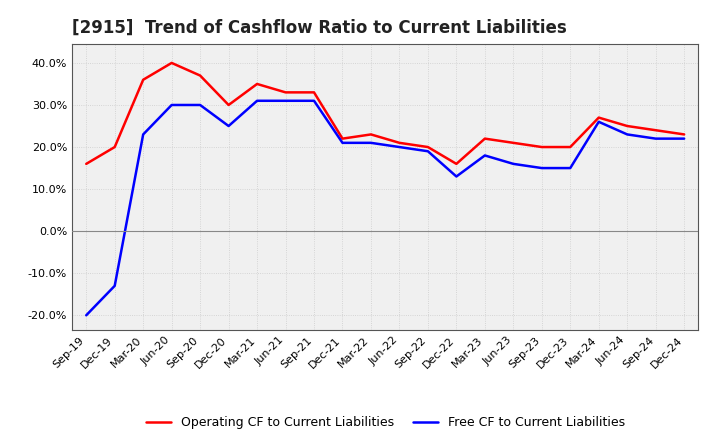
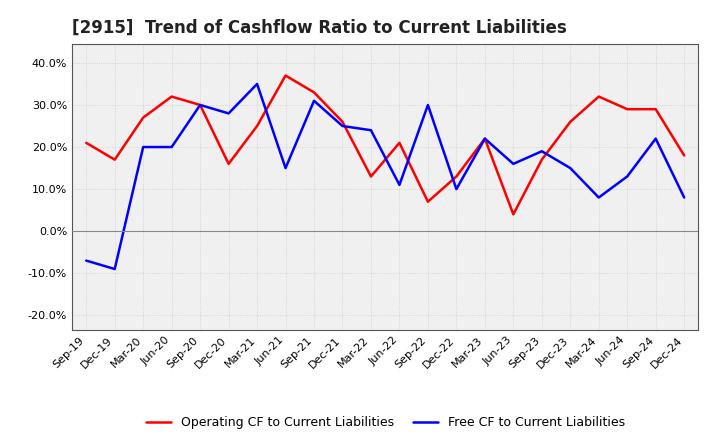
Operating CF to Current Liabilities/Sep-19: 16% -> 21%
Free CF to Current Liabilities/Sep-19: -20% -> -7%
Operating CF to Current Liabilities/Dec-19: 20% -> 17%
Free CF to Current Liabilities/Dec-19: -13% -> -9%
Operating CF to Current Liabilities/Mar-20: 36% -> 27%
Free CF to Current Liabilities/Mar-20: 23% -> 20%
Operating CF to Current Liabilities/Jun-20: 40% -> 32%
Free CF to Current Liabilities/Jun-20: 30% -> 20%
Operating CF to Current Liabilities/Sep-20: 37% -> 30%
Operating CF to Current Liabilities/Dec-20: 30% -> 16%
Free CF to Current Liabilities/Dec-20: 25% -> 28%
Operating CF to Current Liabilities/Mar-21: 35% -> 25%
Free CF to Current Liabilities/Mar-21: 31% -> 35%
Operating CF to Current Liabilities/Jun-21: 33% -> 37%
Free CF to Current Liabilities/Jun-21: 31% -> 15%
Operating CF to Current Liabilities/Dec-21: 22% -> 26%
Free CF to Current Liabilities/Dec-21: 21% -> 25%
Operating CF to Current Liabilities/Mar-22: 23% -> 13%
Free CF to Current Liabilities/Mar-22: 21% -> 24%
Free CF to Current Liabilities/Jun-22: 20% -> 11%
Operating CF to Current Liabilities/Sep-22: 20% -> 7%
Free CF to Current Liabilities/Sep-22: 19% -> 30%
Operating CF to Current Liabilities/Dec-22: 16% -> 13%
Free CF to Current Liabilities/Dec-22: 13% -> 10%
Free CF to Current Liabilities/Mar-23: 18% -> 22%
Operating CF to Current Liabilities/Jun-23: 21% -> 4%
Operating CF to Current Liabilities/Sep-23: 20% -> 17%
Free CF to Current Liabilities/Sep-23: 15% -> 19%
Operating CF to Current Liabilities/Dec-23: 20% -> 26%
Operating CF to Current Liabilities/Mar-24: 27% -> 32%
Free CF to Current Liabilities/Mar-24: 26% -> 8%
Operating CF to Current Liabilities/Jun-24: 25% -> 29%
Free CF to Current Liabilities/Jun-24: 23% -> 13%
Operating CF to Current Liabilities/Sep-24: 24% -> 29%
Operating CF to Current Liabilities/Dec-24: 23% -> 18%
Free CF to Current Liabilities/Dec-24: 22% -> 8%
